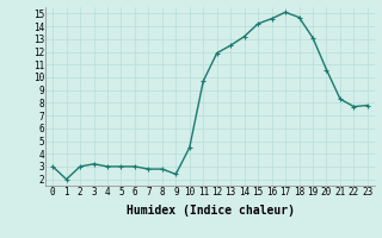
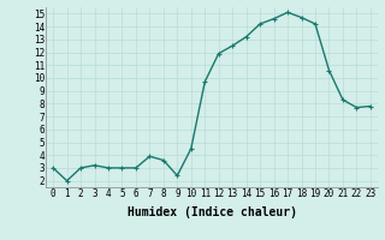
7: 2.8 -> 3.9
8: 2.8 -> 3.6
19: 13.1 -> 14.2
